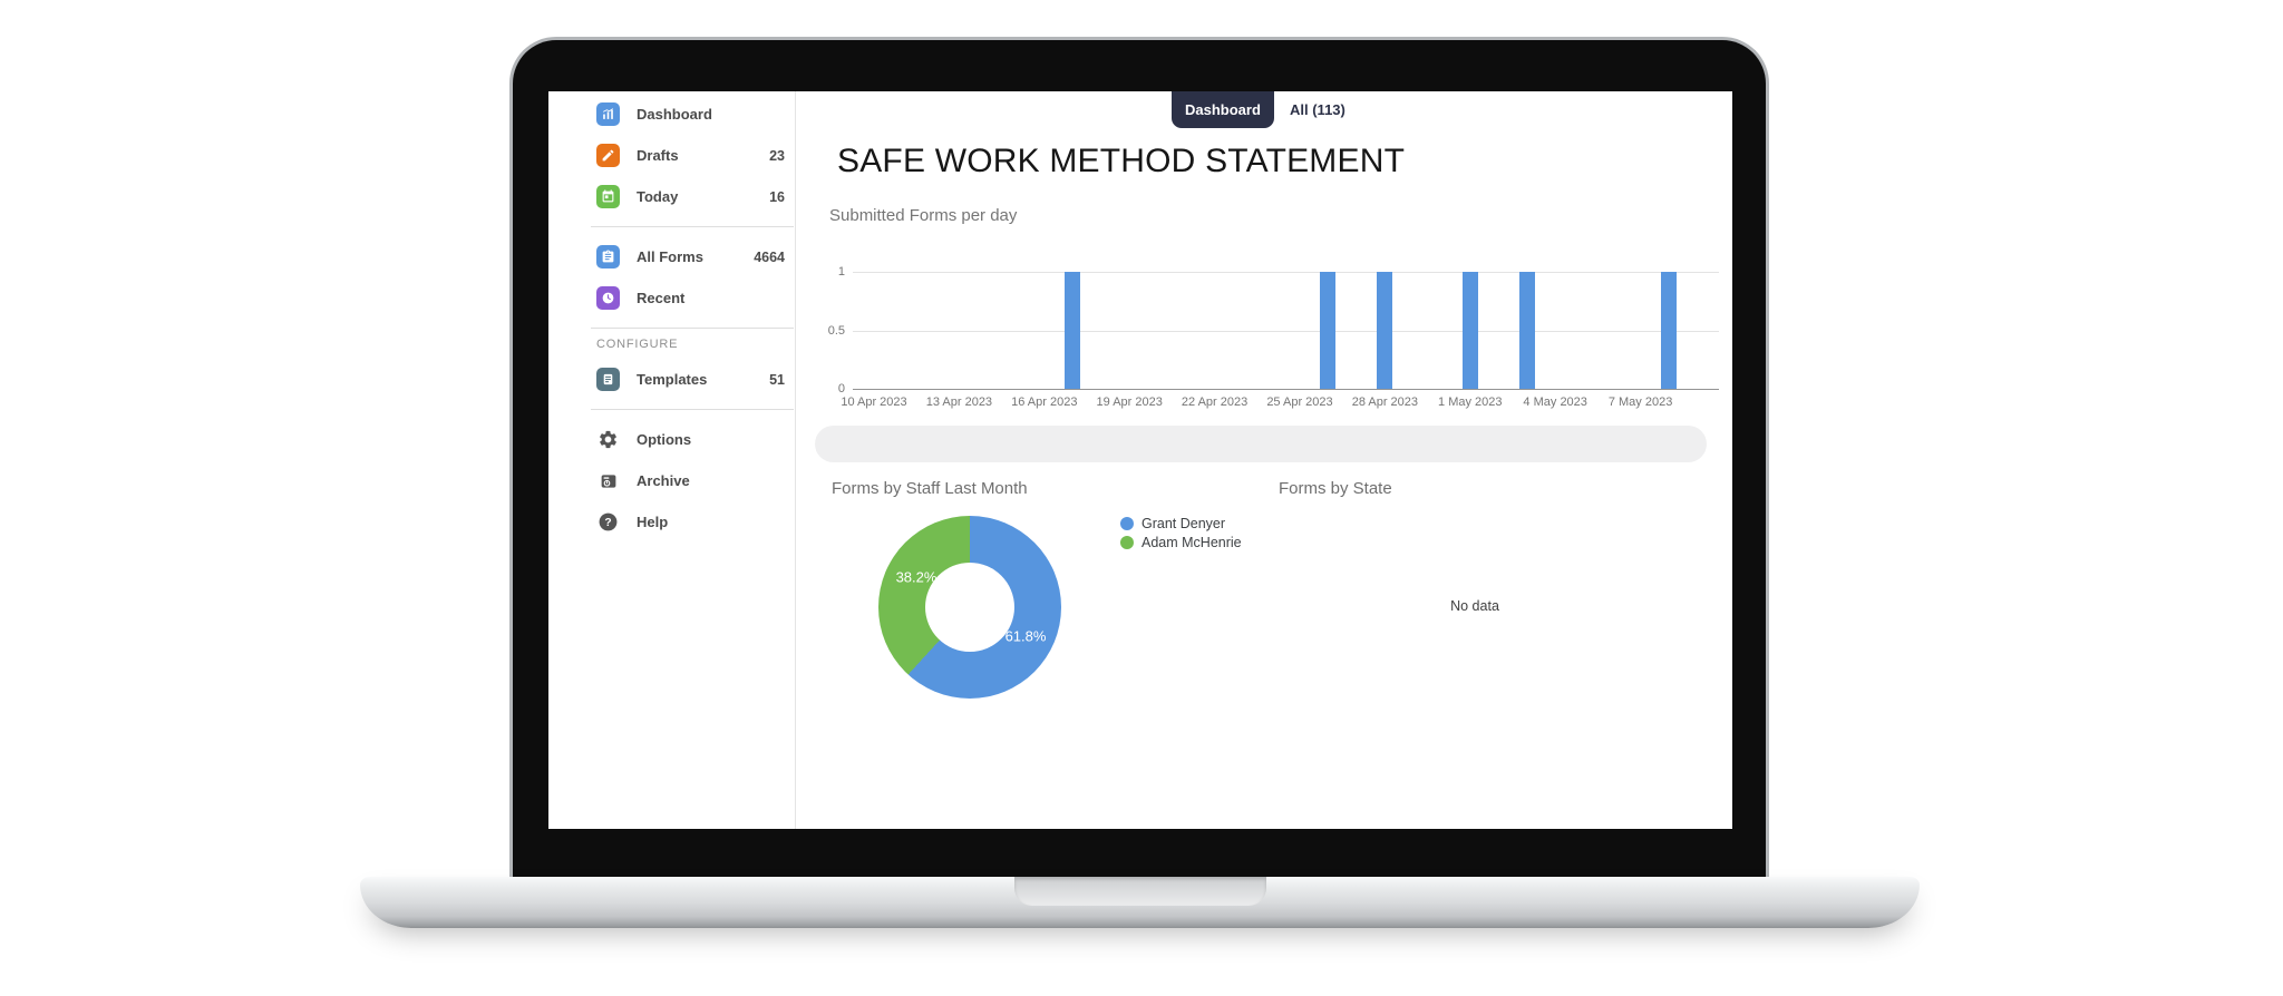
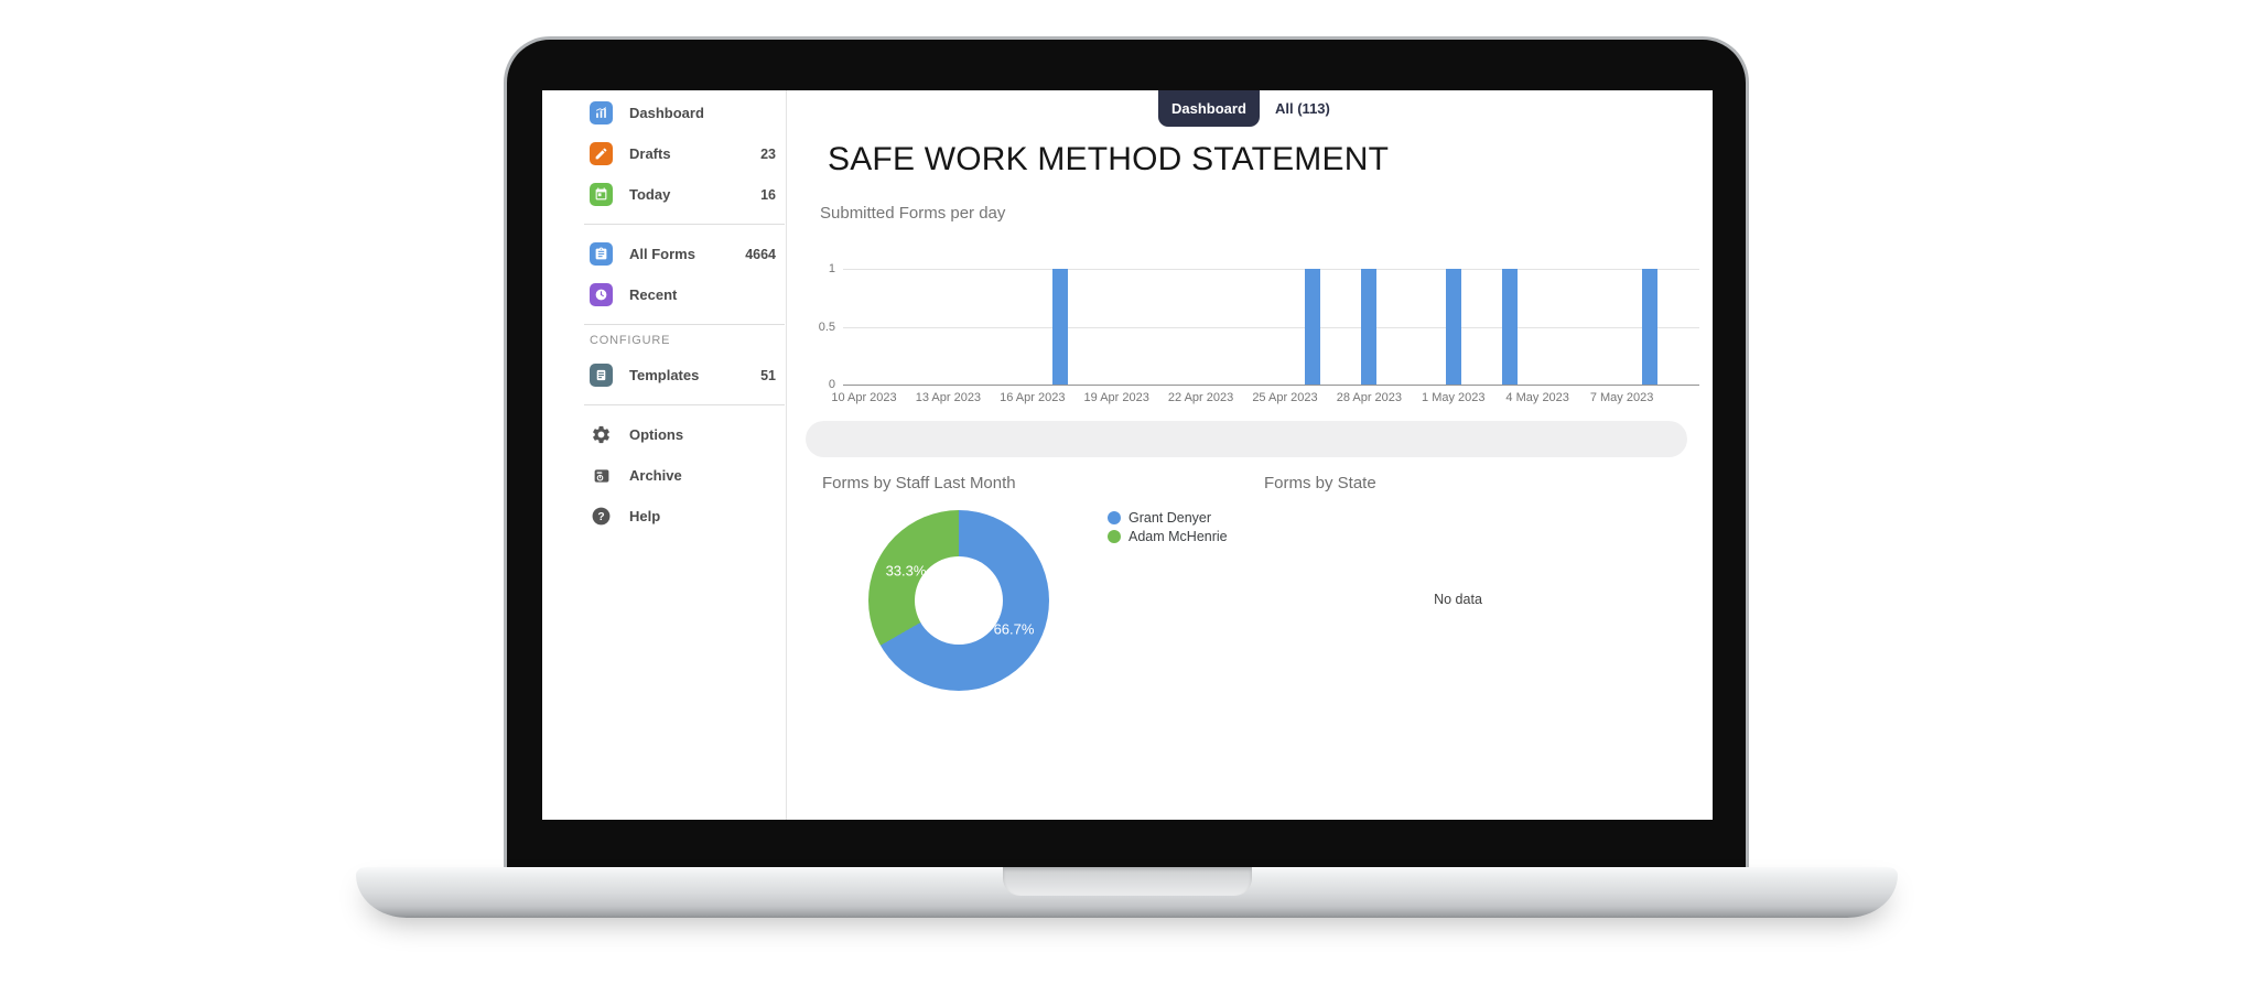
Forms by Staff Last Month/Grant Denyer: 61.8% -> 66.7%
Forms by Staff Last Month/Adam McHenrie: 38.2% -> 33.3%
